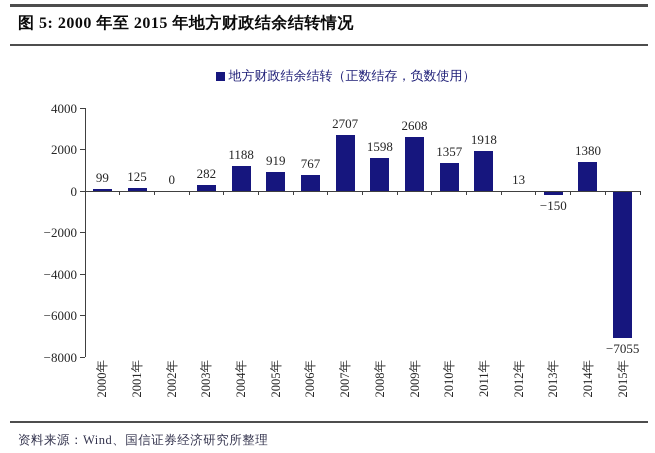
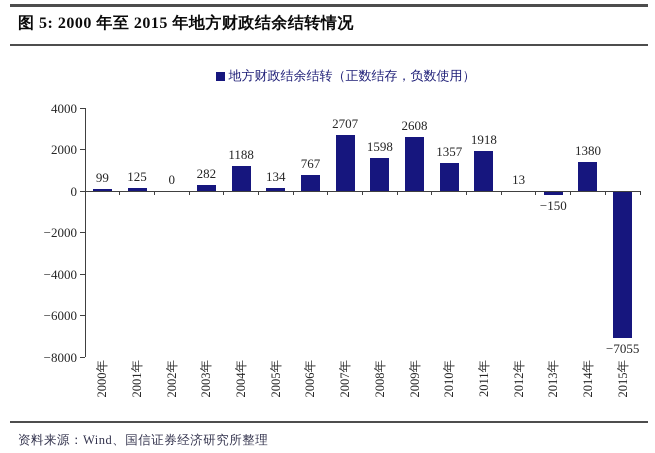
2005年: 919 -> 134
